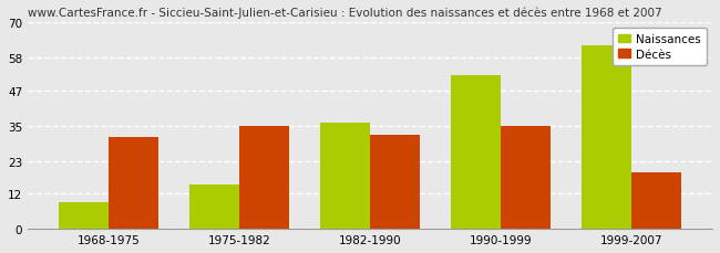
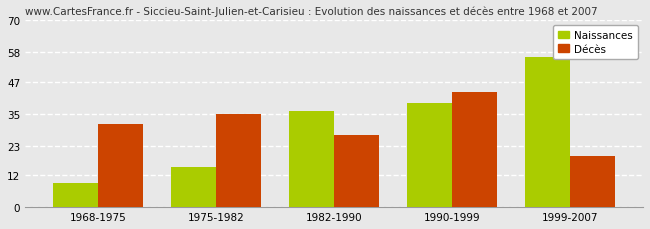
Décès/1982-1990: 32 -> 27
Naissances/1990-1999: 52 -> 39
Décès/1990-1999: 35 -> 43
Naissances/1999-2007: 62 -> 56
